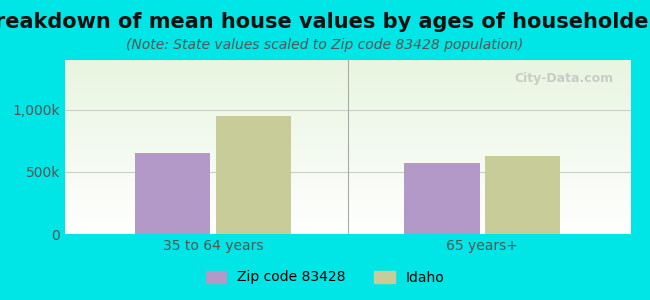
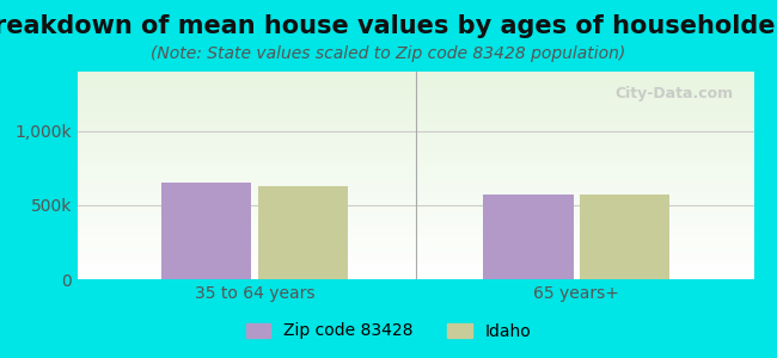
Idaho/35 to 64 years: 950k -> 630k
Idaho/65 years+: 630k -> 580k
